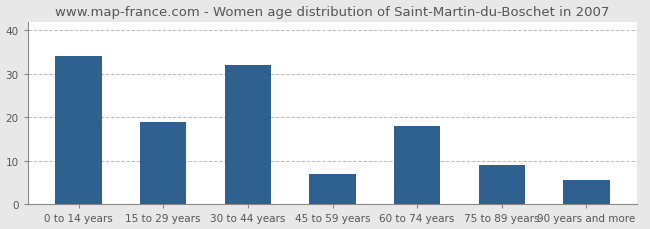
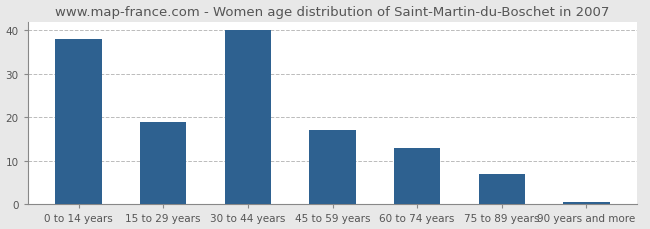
0 to 14 years: 34.0 -> 38.0
30 to 44 years: 32.0 -> 40.0
45 to 59 years: 7.0 -> 17.0
60 to 74 years: 18.0 -> 13.0
75 to 89 years: 9.0 -> 7.0
90 years and more: 5.5 -> 0.5
